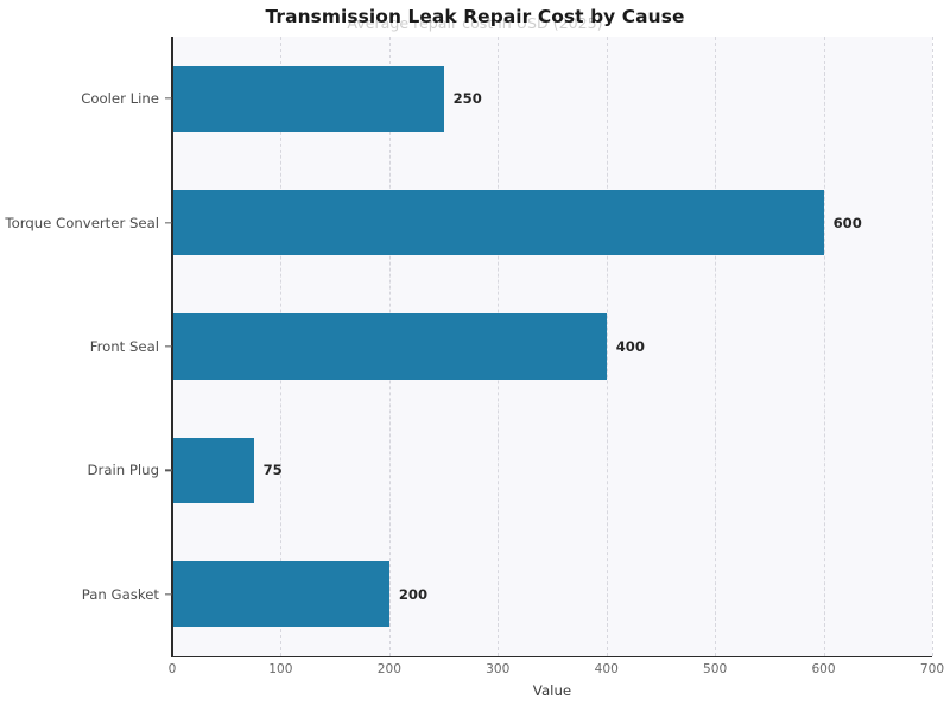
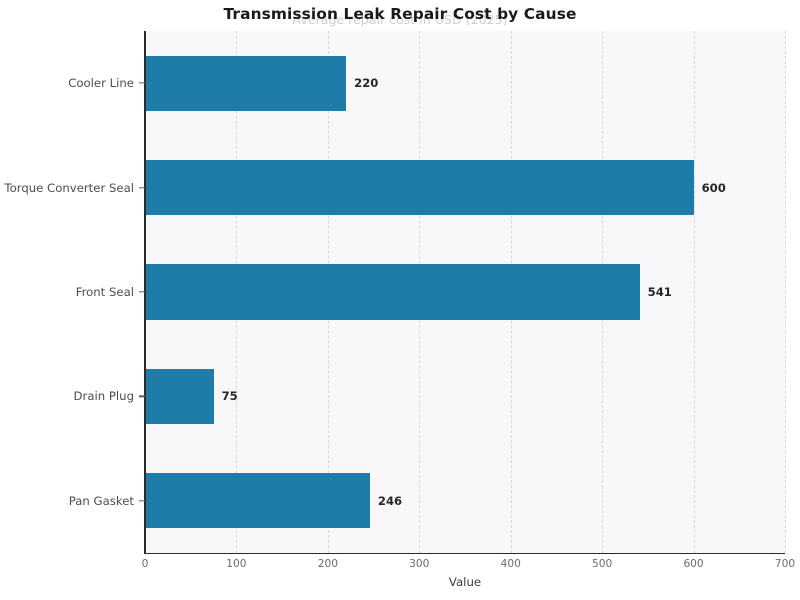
Pan Gasket: 200 -> 246
Front Seal: 400 -> 541
Cooler Line: 250 -> 220
